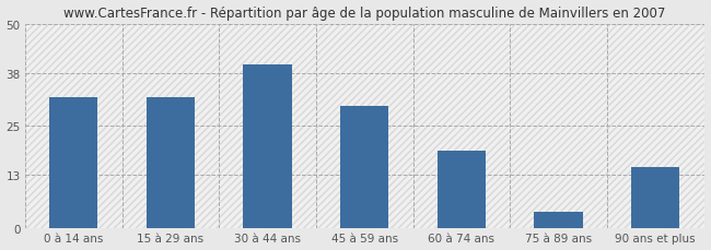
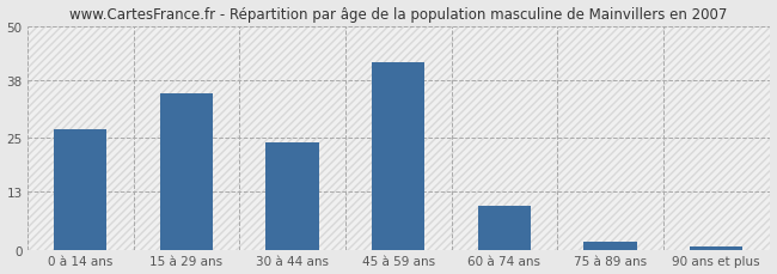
0 à 14 ans: 32 -> 27
15 à 29 ans: 32 -> 35
30 à 44 ans: 40 -> 24
45 à 59 ans: 30 -> 42
60 à 74 ans: 19 -> 10
75 à 89 ans: 4 -> 2
90 ans et plus: 15 -> 1
